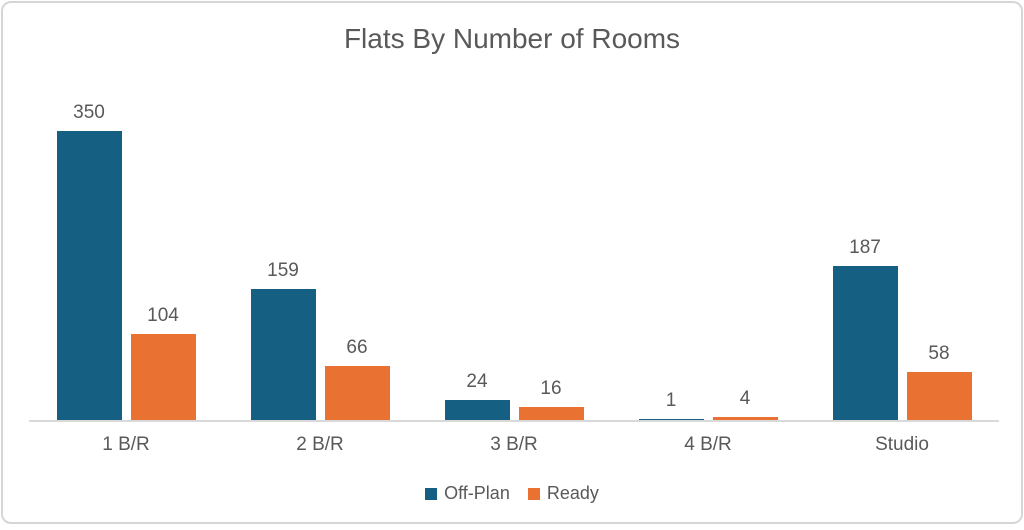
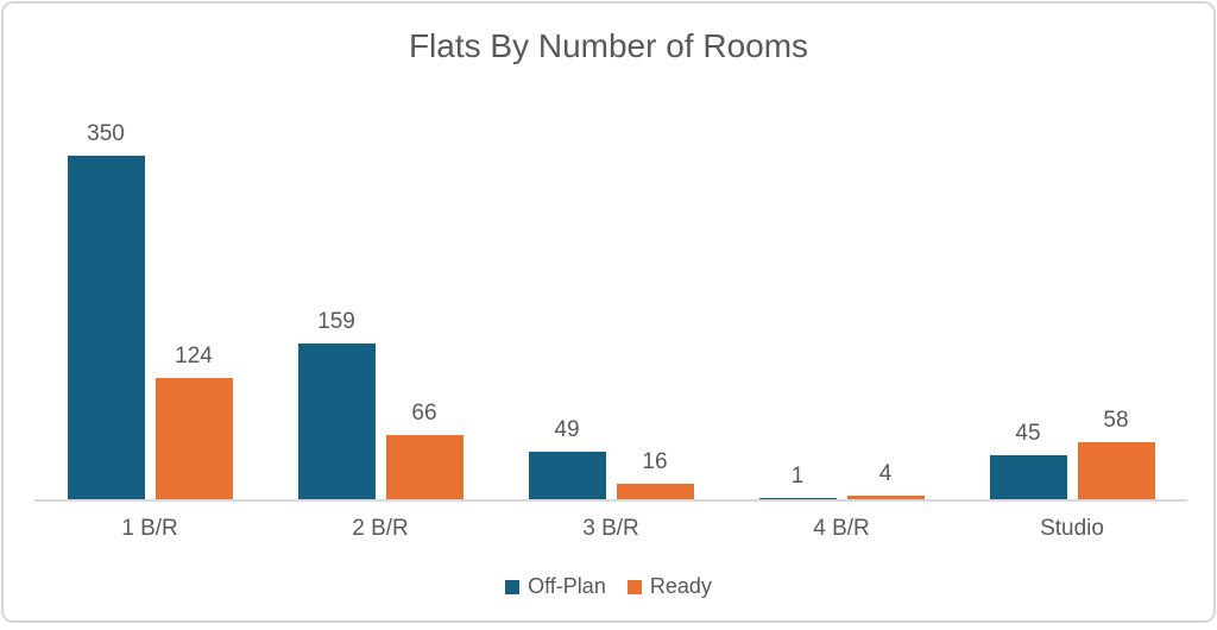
Ready/1 B/R: 104 -> 124
Off-Plan/3 B/R: 24 -> 49
Off-Plan/Studio: 187 -> 45
